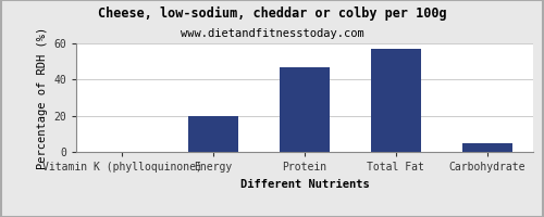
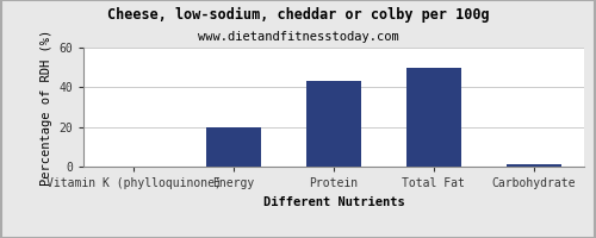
Protein: 47 -> 44
Total Fat: 57 -> 50
Carbohydrate: 5 -> 2
